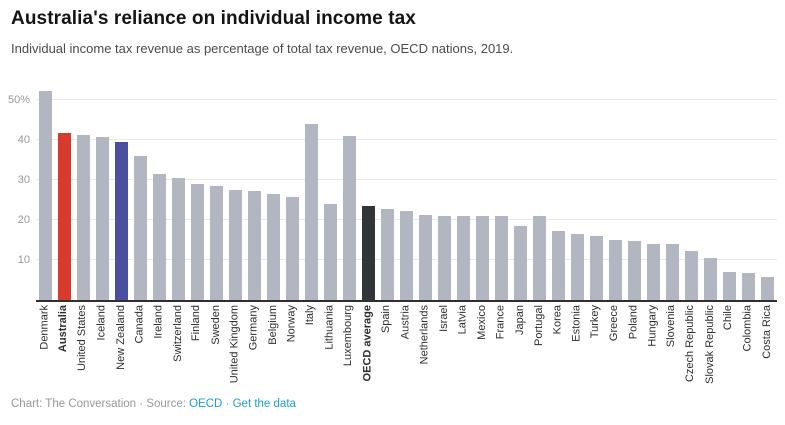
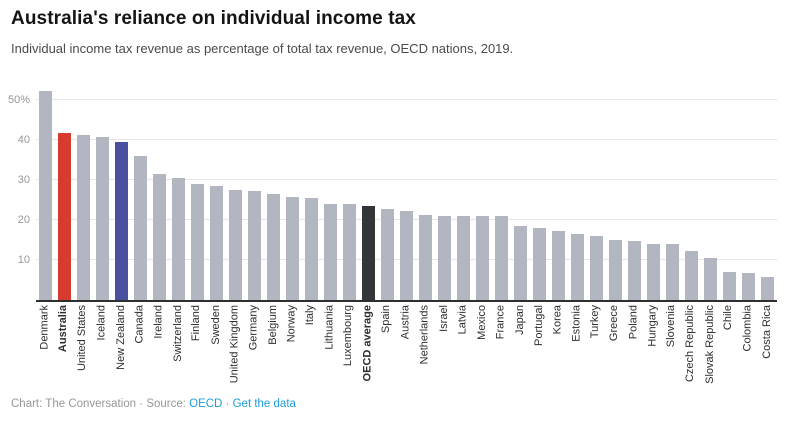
Italy: 44% -> 26%
Luxembourg: 41% -> 24%
Portugal: 21% -> 18%
